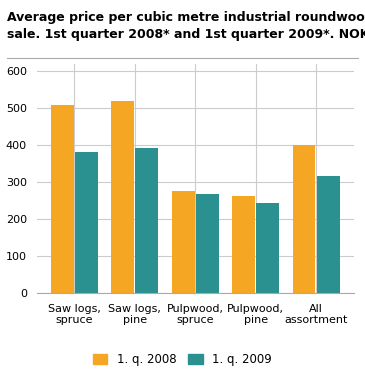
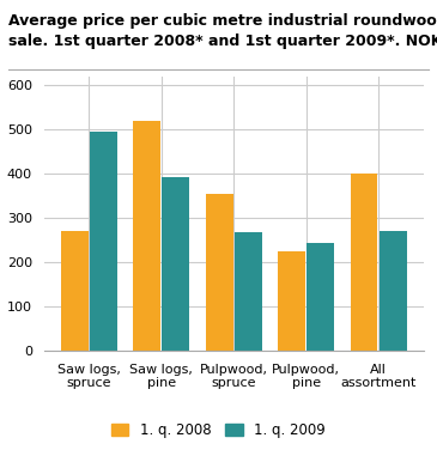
1. q. 2008/Saw logs, spruce: 510 -> 270
1. q. 2009/Saw logs, spruce: 382 -> 495
1. q. 2008/Pulpwood, spruce: 277 -> 355
1. q. 2008/Pulpwood, pine: 262 -> 225
1. q. 2009/All assortment: 318 -> 270
